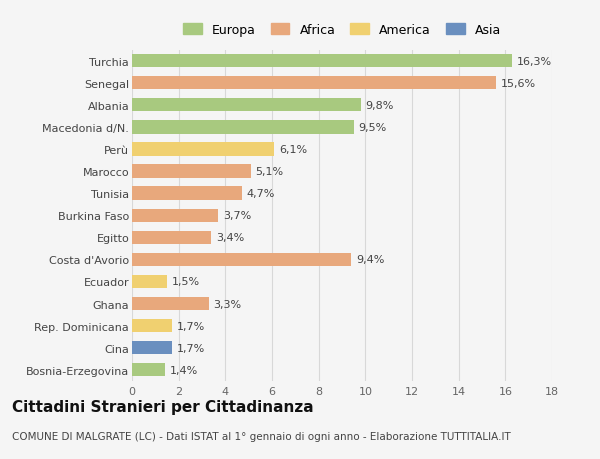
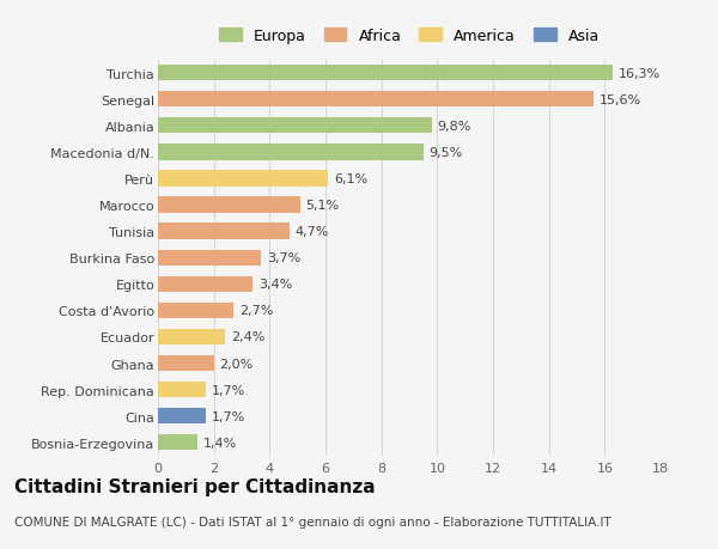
Costa d'Avorio: 9,4% -> 2,7%
Ecuador: 1,5% -> 2,4%
Ghana: 3,3% -> 2,0%
